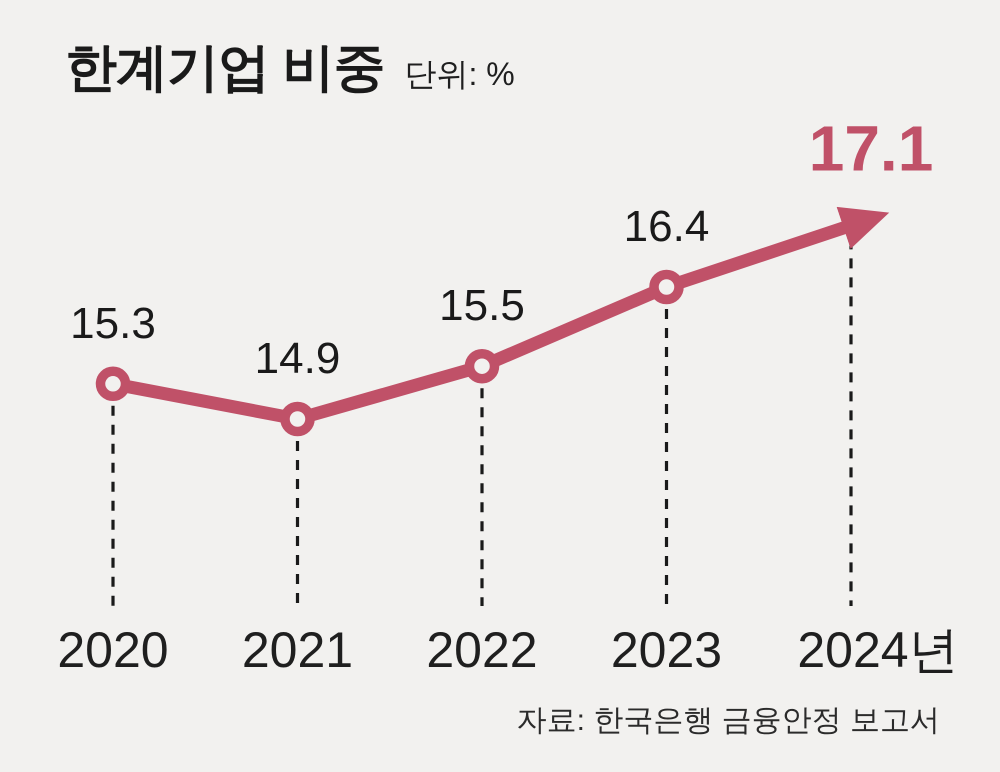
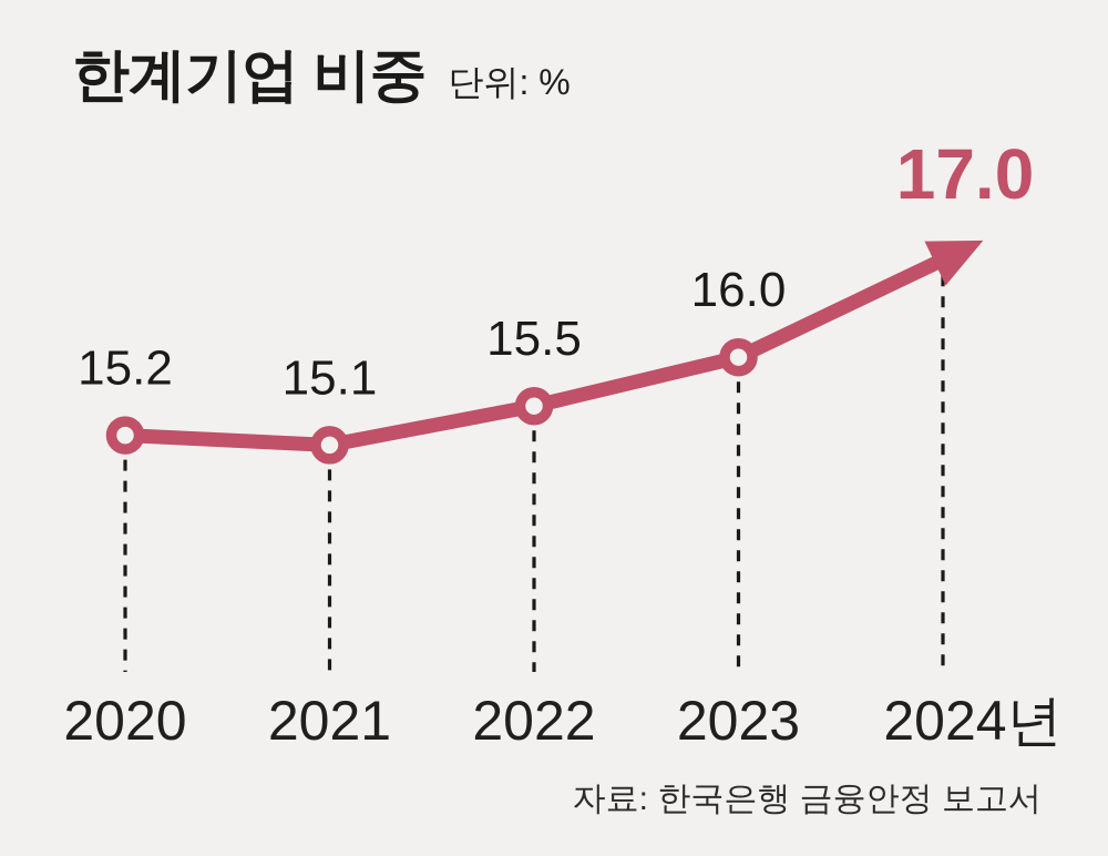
2020: 15.3 -> 15.2
2021: 14.9 -> 15.1
2023: 16.4 -> 16.0
2024년: 17.1 -> 17.0
